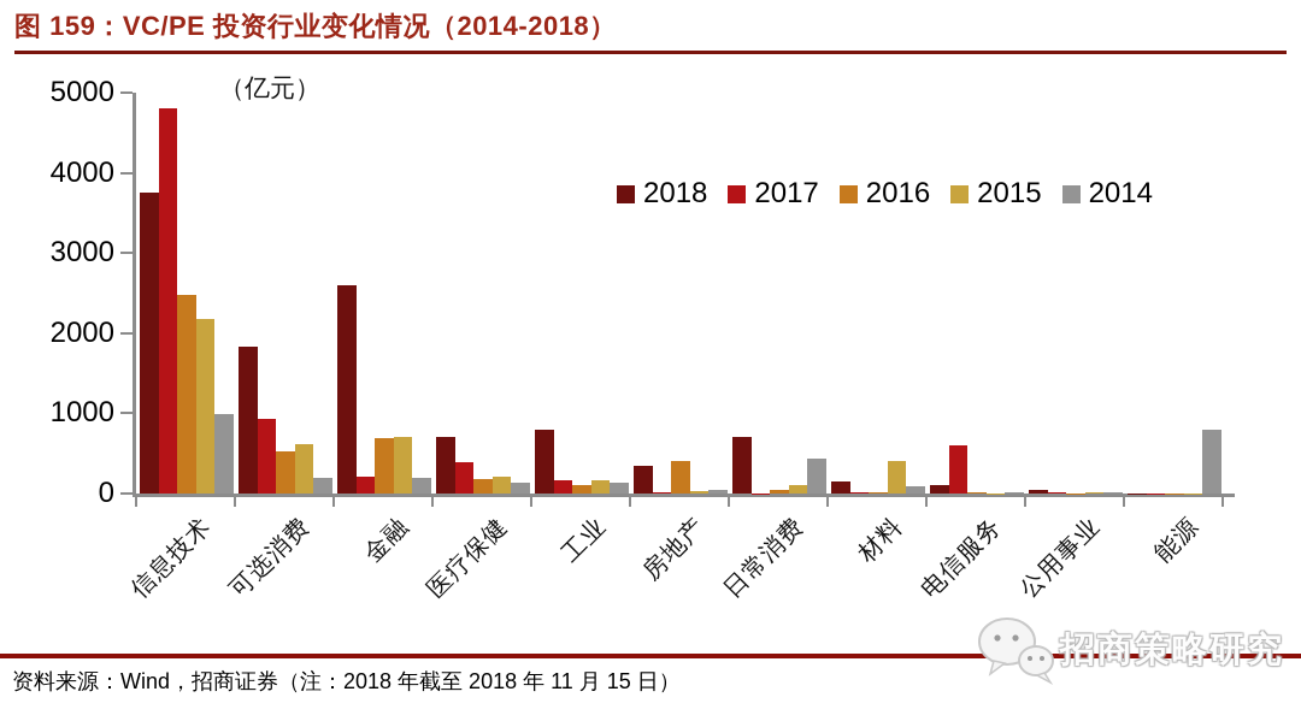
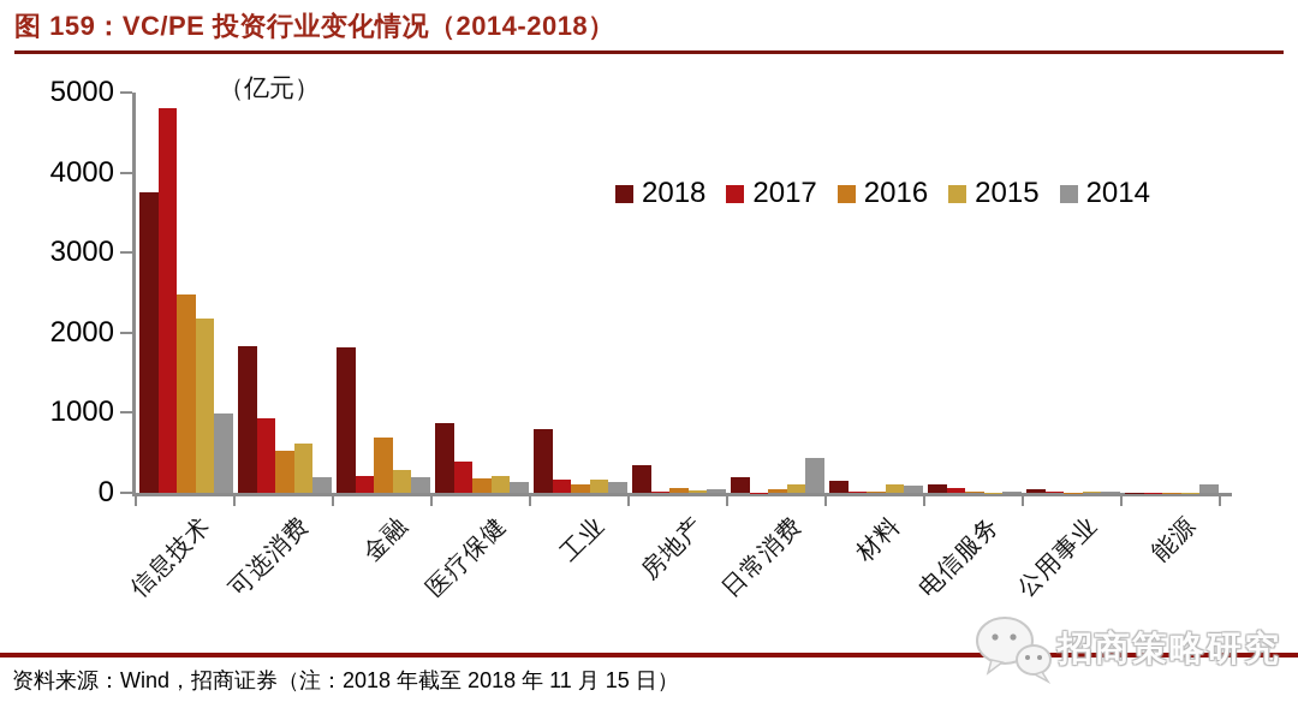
2018/金融: 2600 -> 1800
2015/金融: 700 -> 300
2018/医疗保健: 700 -> 900
2016/房地产: 400 -> 100
2018/日常消费: 700 -> 200
2015/材料: 400 -> 100
2017/电信服务: 600 -> 100
2014/能源: 800 -> 100
